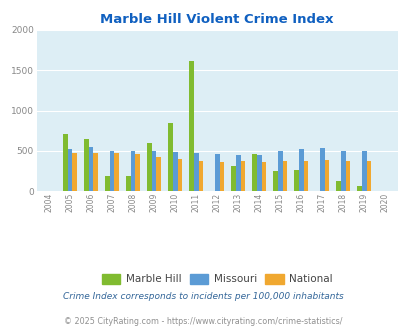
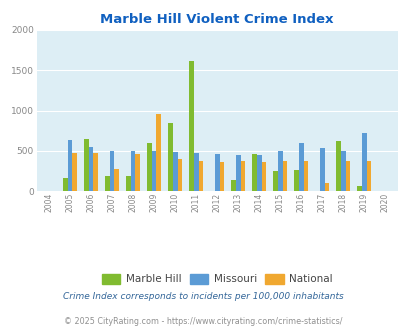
Marble Hill/2005: 710 -> 160
Missouri/2005: 530 -> 640
National/2007: 480 -> 280
National/2009: 430 -> 960
Marble Hill/2013: 320 -> 140
Missouri/2016: 520 -> 600
National/2017: 380 -> 100
Marble Hill/2018: 120 -> 620
Missouri/2019: 500 -> 720
